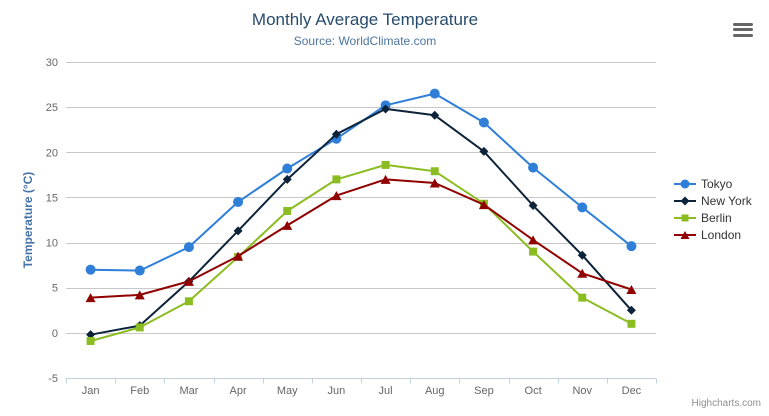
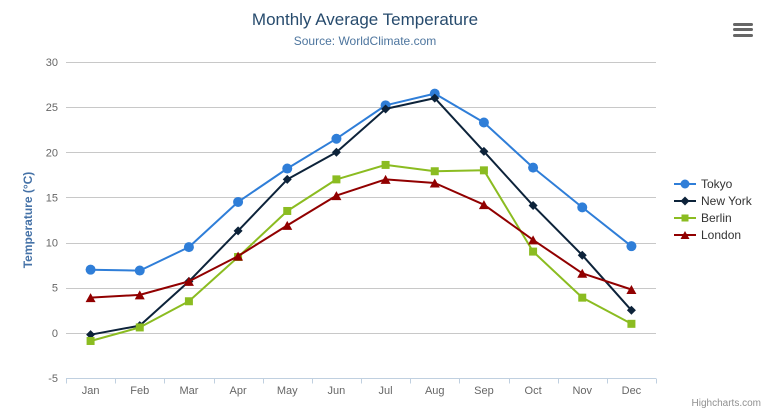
New York/Jun: 22 -> 20
New York/Aug: 24 -> 26
Berlin/Sep: 14 -> 18
